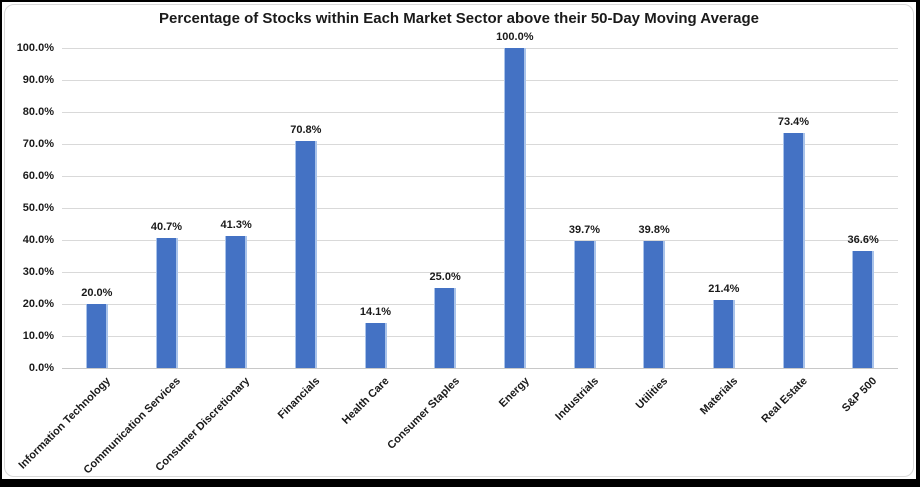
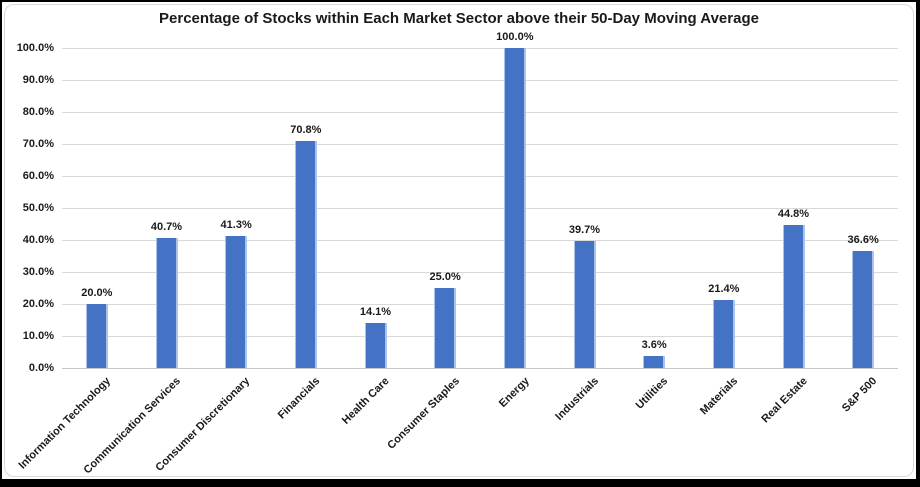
Utilities: 39.8% -> 3.6%
Real Estate: 73.4% -> 44.8%
